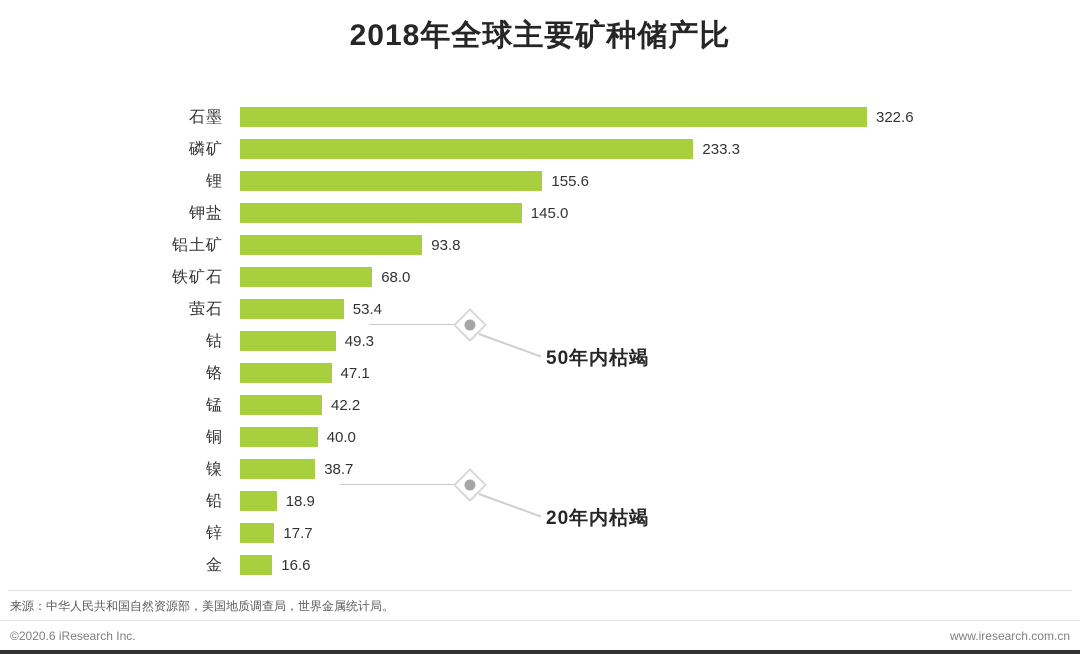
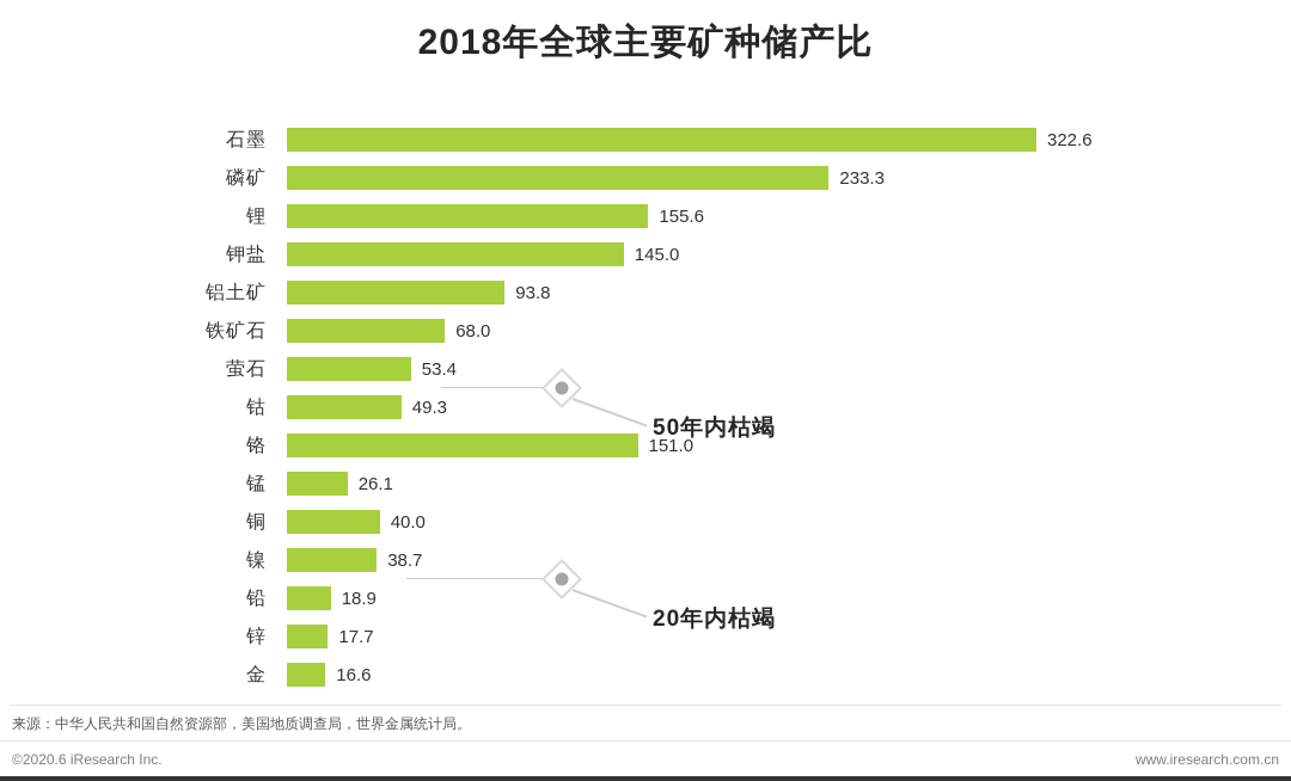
铬: 47.1 -> 151.0
锰: 42.2 -> 26.1
